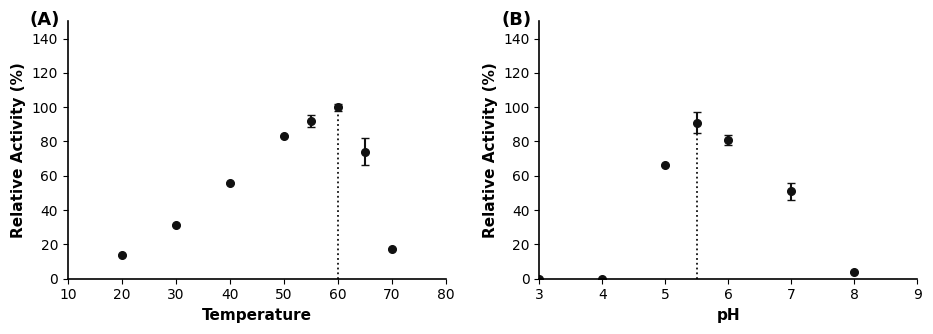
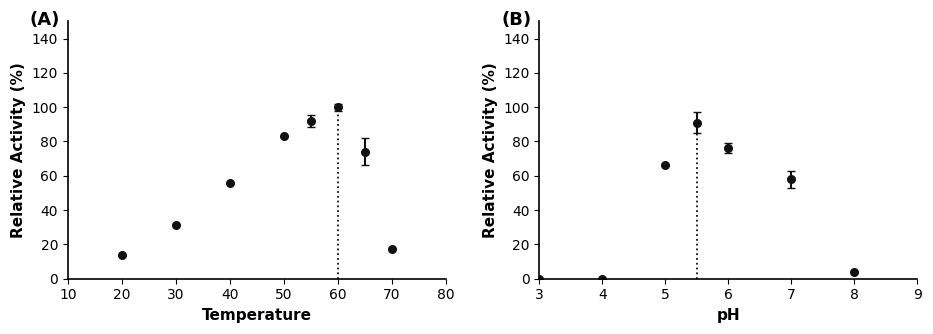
6: 81 -> 76
7: 51 -> 58
